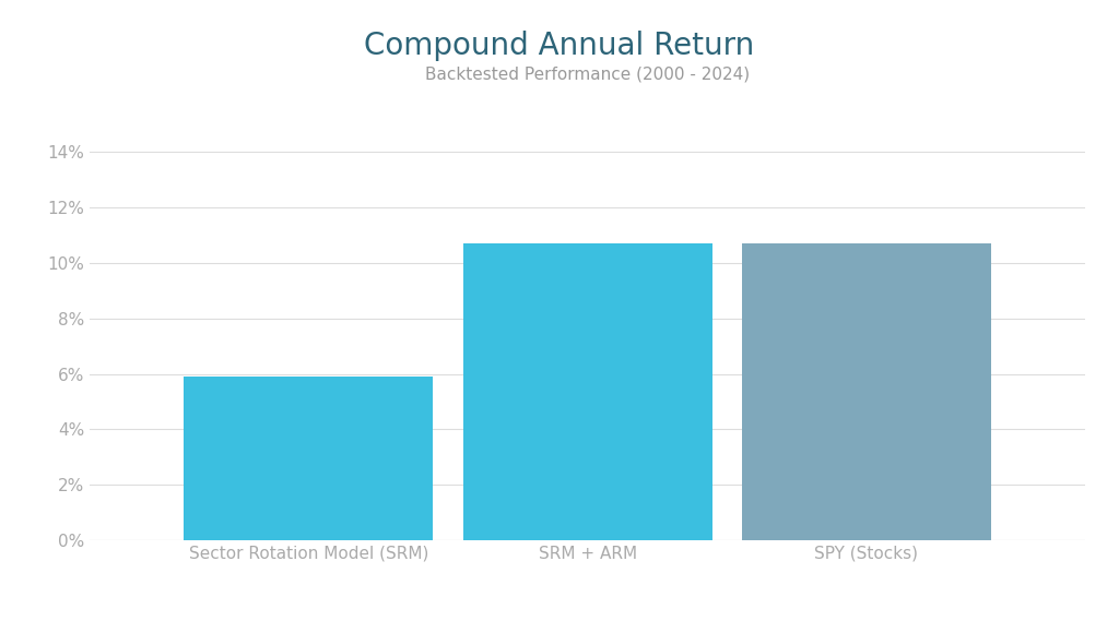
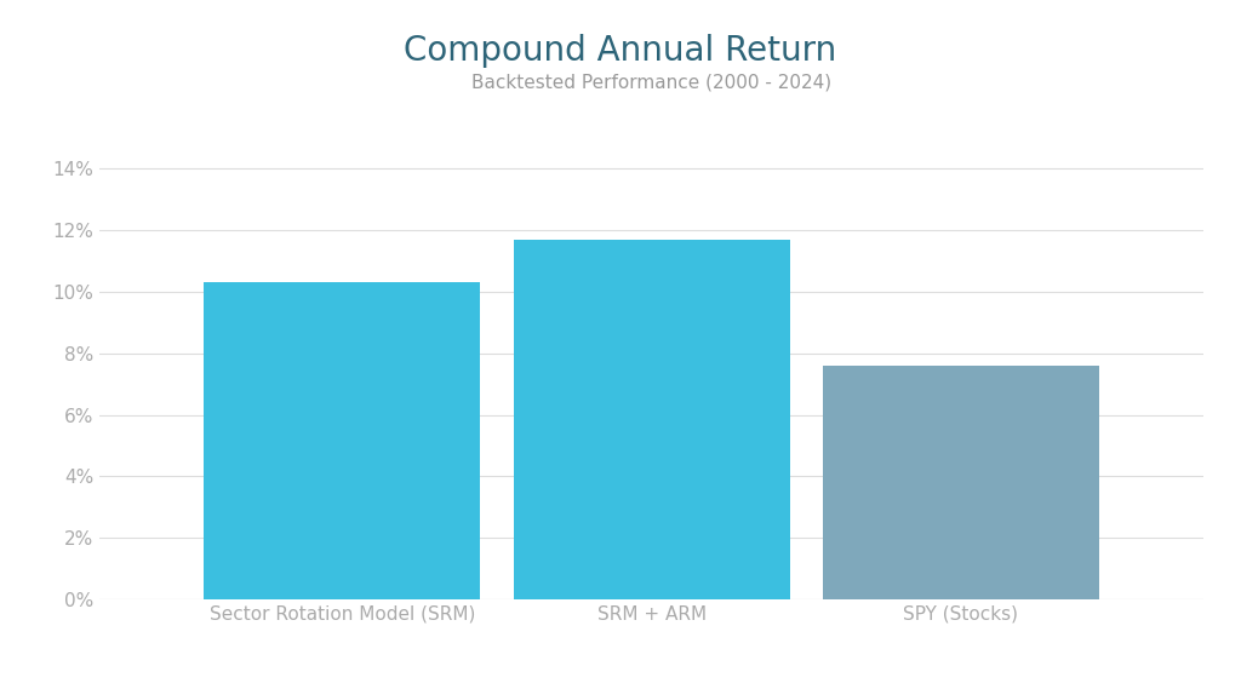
Sector Rotation Model (SRM): 5.9% -> 10.3%
SRM + ARM: 10.7% -> 11.7%
SPY (Stocks): 10.7% -> 7.6%
